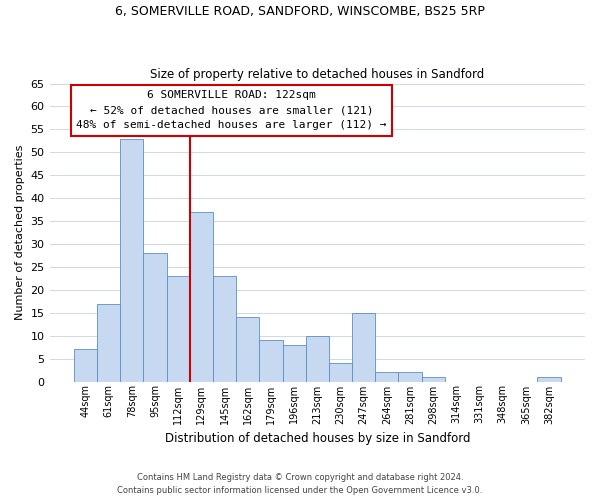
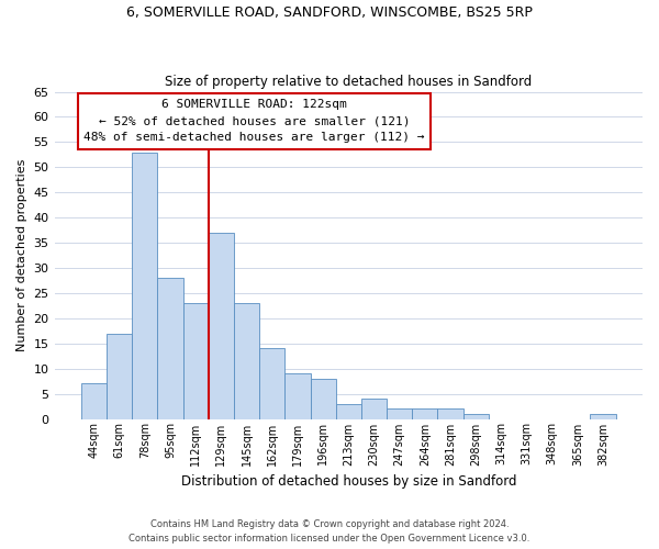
213sqm: 10 -> 3
247sqm: 15 -> 2
